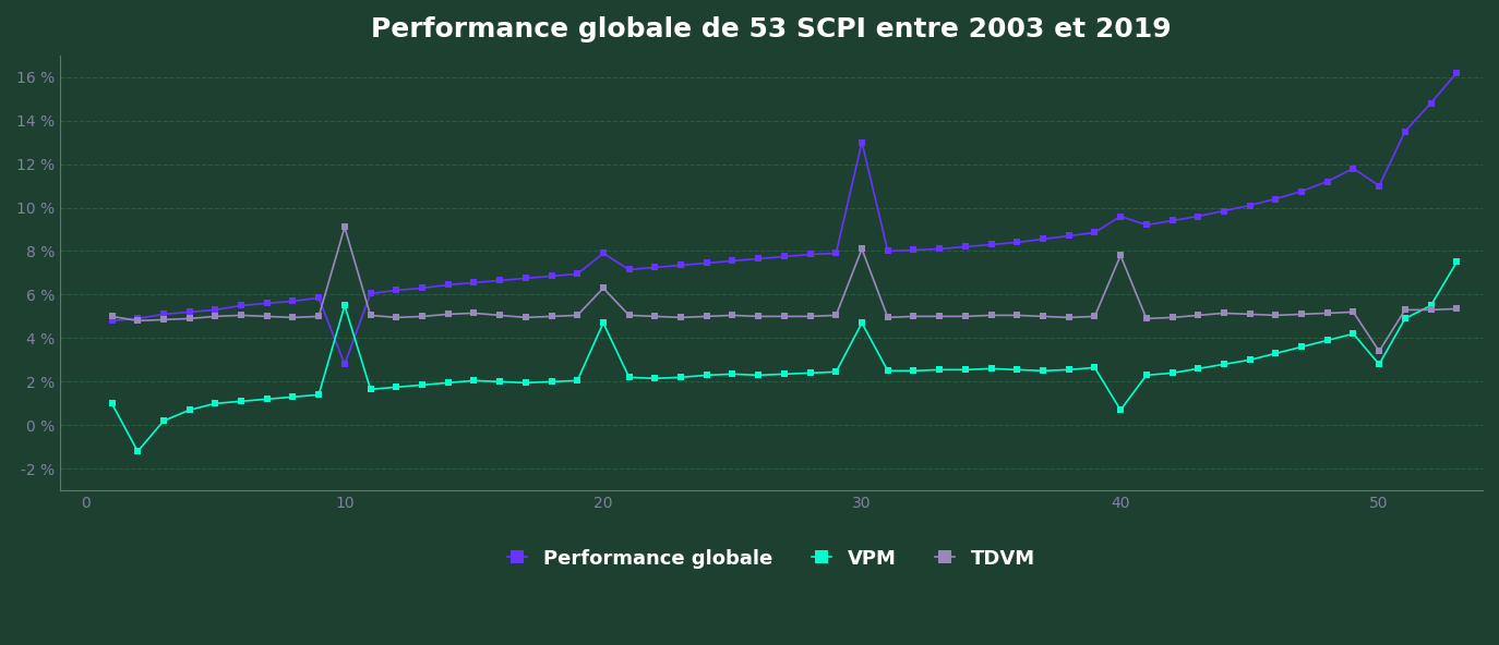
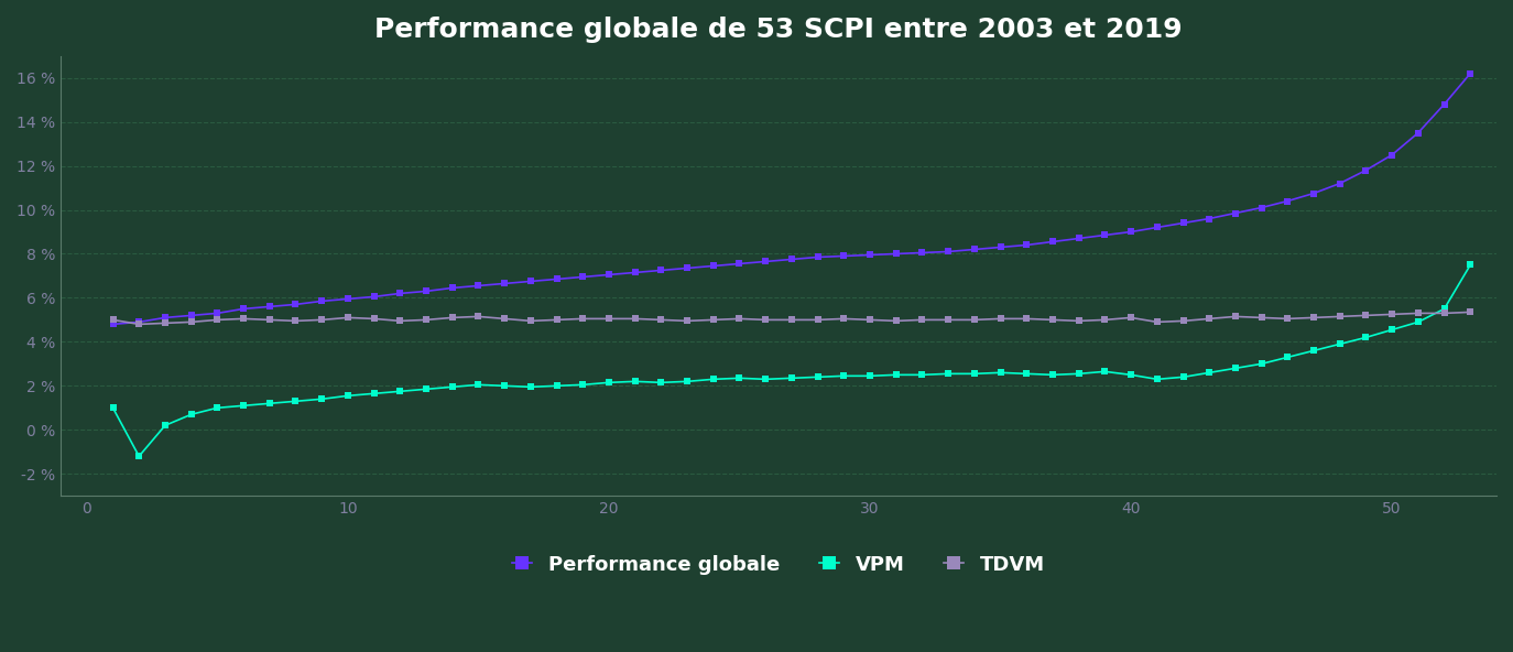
Performance globale/10: 2.8 % -> 6.0 %
VPM/10: 5.5 % -> 1.6 %
TDVM/10: 9.1 % -> 5.1 %
Performance globale/20: 7.9 % -> 7.0 %
VPM/20: 4.7 % -> 2.1 %
TDVM/20: 6.3 % -> 5.0 %
Performance globale/30: 13.0 % -> 8.0 %
VPM/30: 4.7 % -> 2.5 %
TDVM/30: 8.1 % -> 5.0 %
Performance globale/40: 9.6 % -> 9.0 %
VPM/40: 0.7 % -> 2.5 %
TDVM/40: 7.8 % -> 5.1 %
Performance globale/50: 11.0 % -> 12.5 %
VPM/50: 2.8 % -> 4.5 %
TDVM/50: 3.4 % -> 5.2 %
